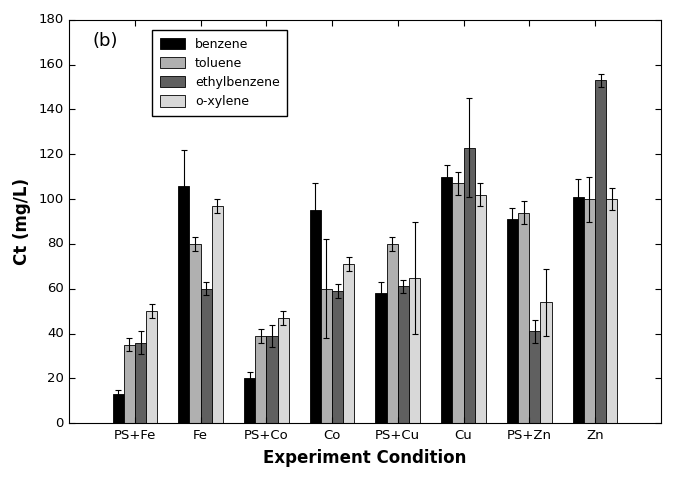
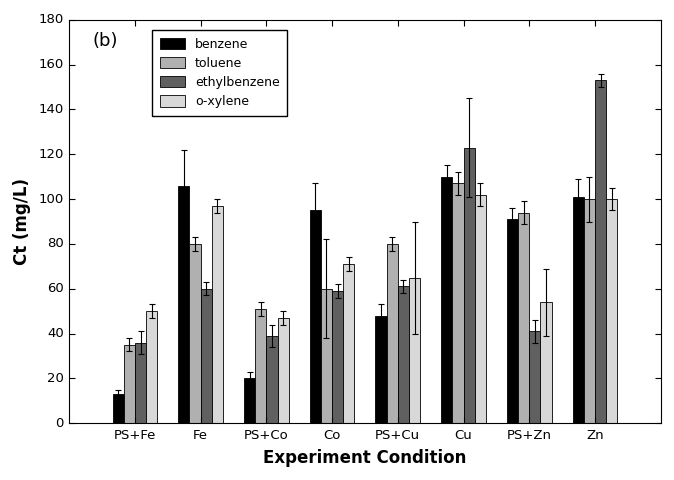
toluene/PS+Co: 39 -> 51
benzene/PS+Cu: 58 -> 48
